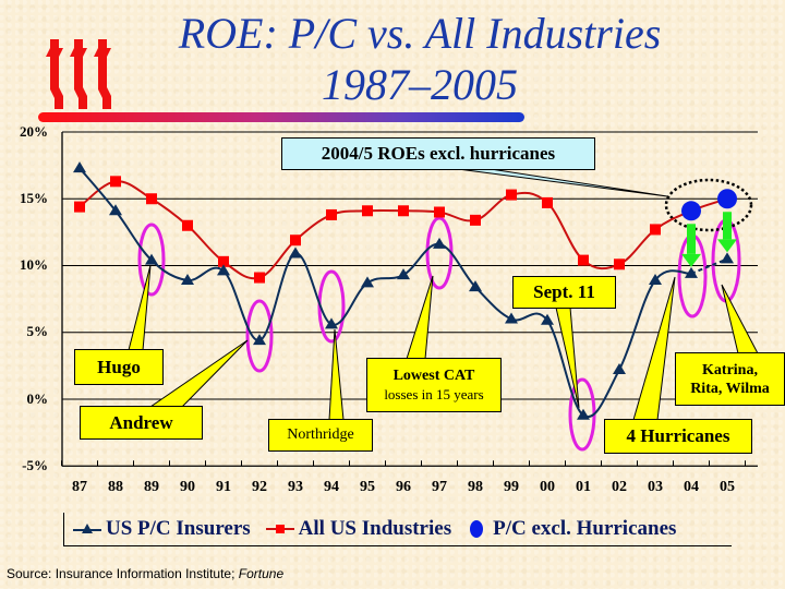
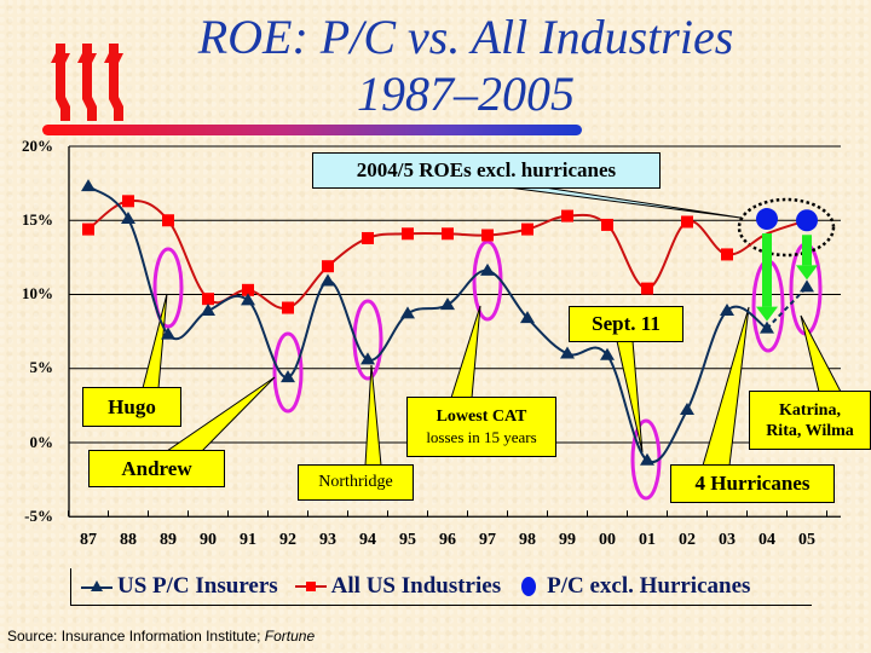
US P/C Insurers/88: 14.1% -> 15.1%
US P/C Insurers/89: 10.4% -> 7.3%
All US Industries/90: 13.0% -> 9.7%
All US Industries/98: 13.4% -> 14.4%
All US Industries/02: 10.1% -> 14.9%
US P/C Insurers/04: 9.4% -> 7.7%
P/C excl. Hurricanes/04: 14.1% -> 15.1%
